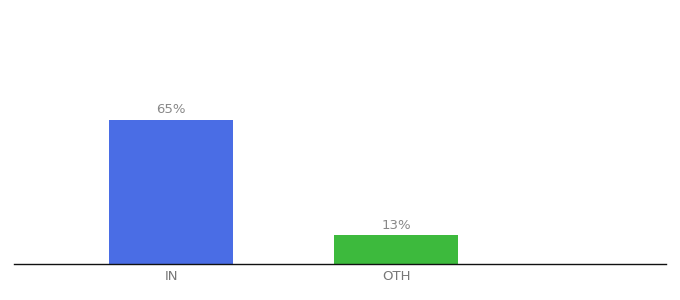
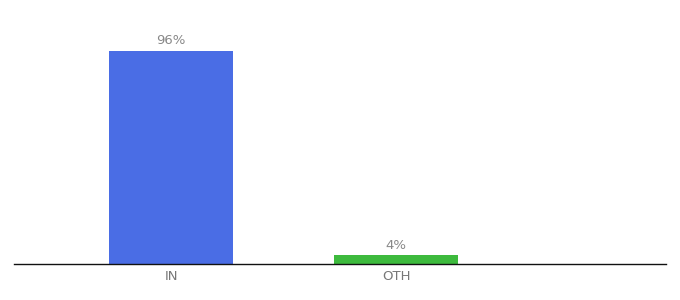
IN: 65% -> 96%
OTH: 13% -> 4%
